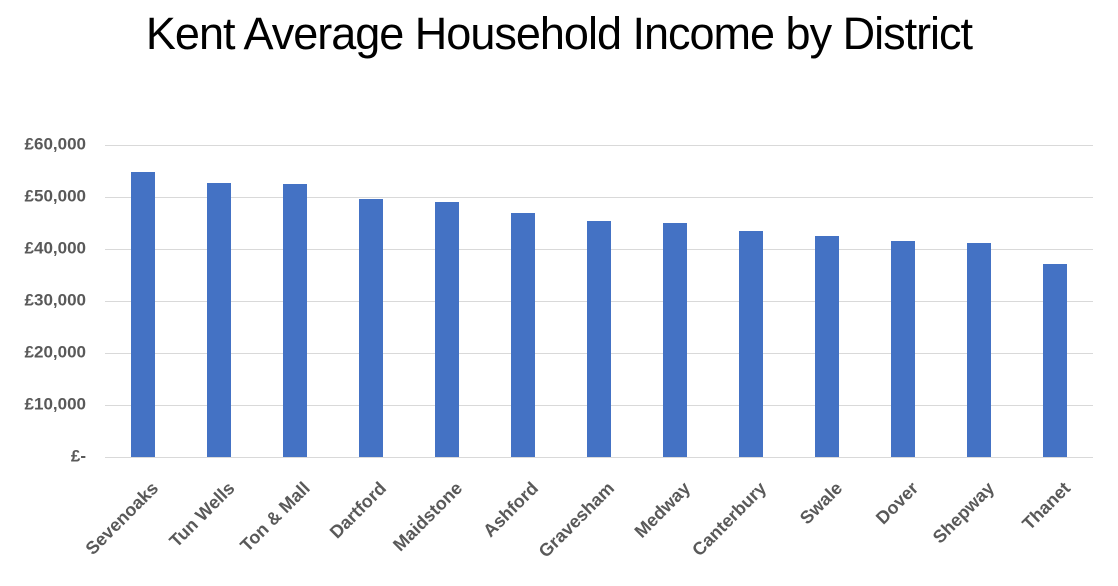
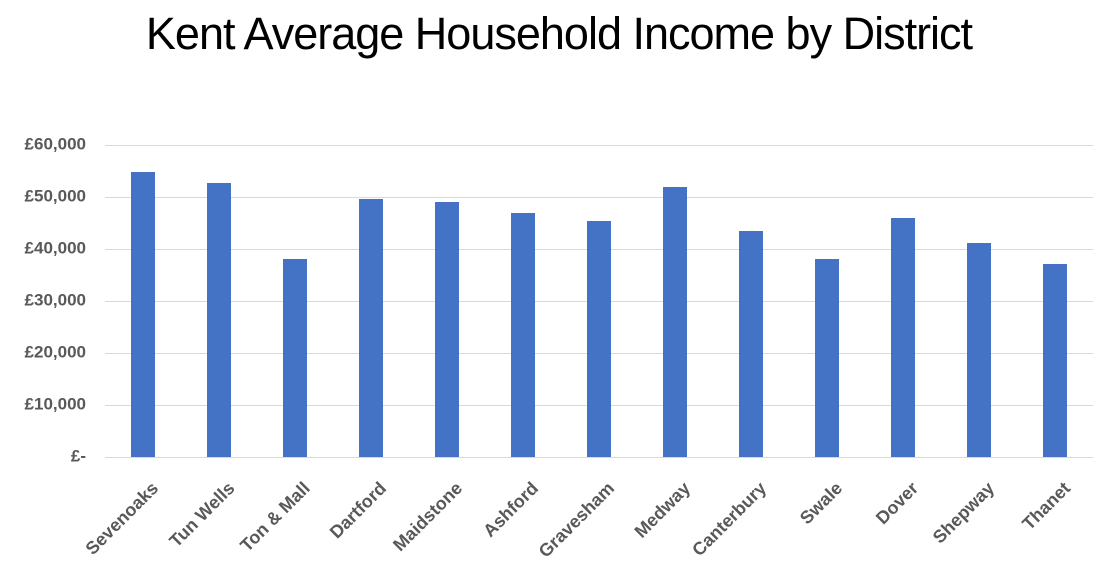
Ton & Mall: £52000 -> £38000
Medway: £45000 -> £52000
Swale: £42000 -> £38000
Dover: £42000 -> £46000
